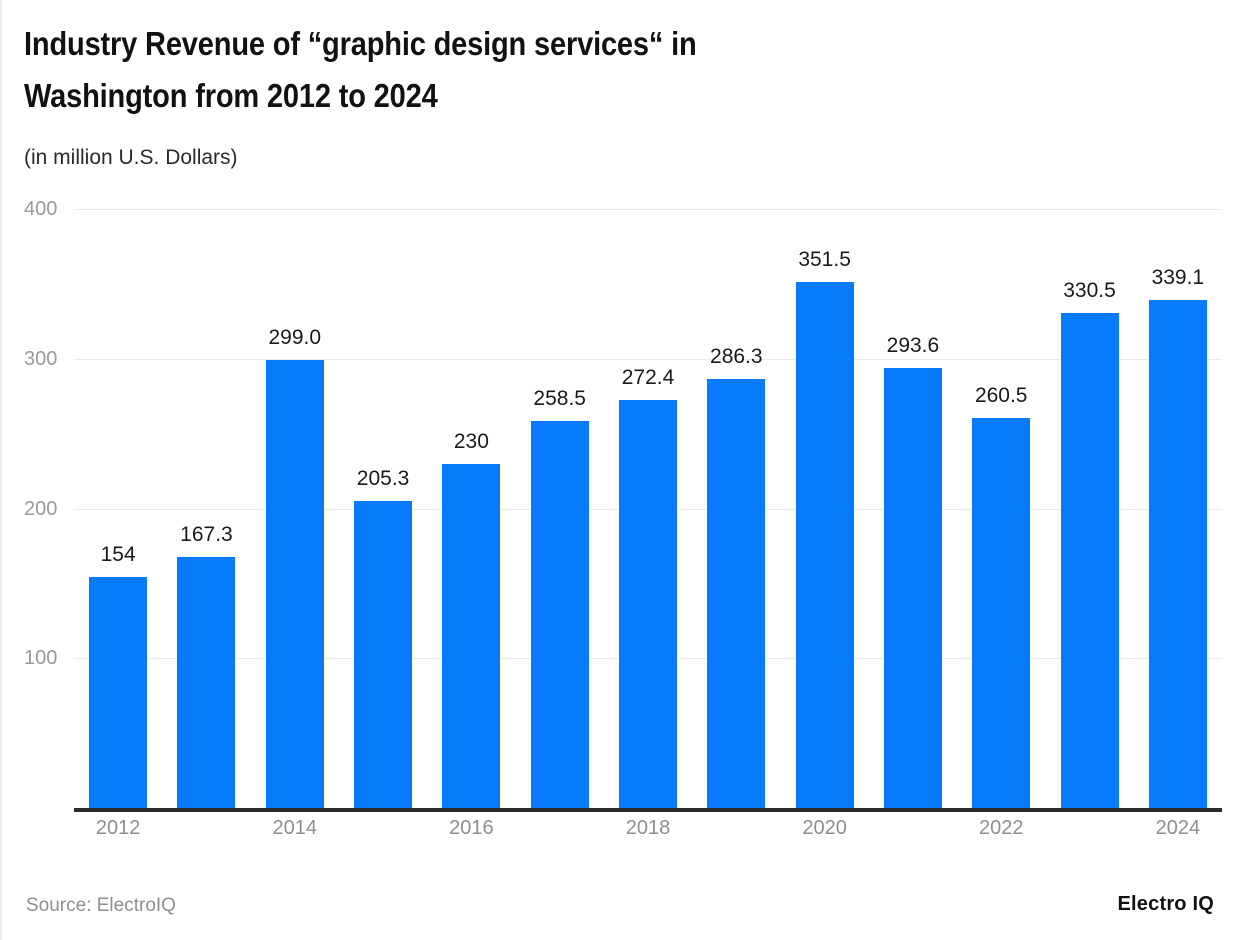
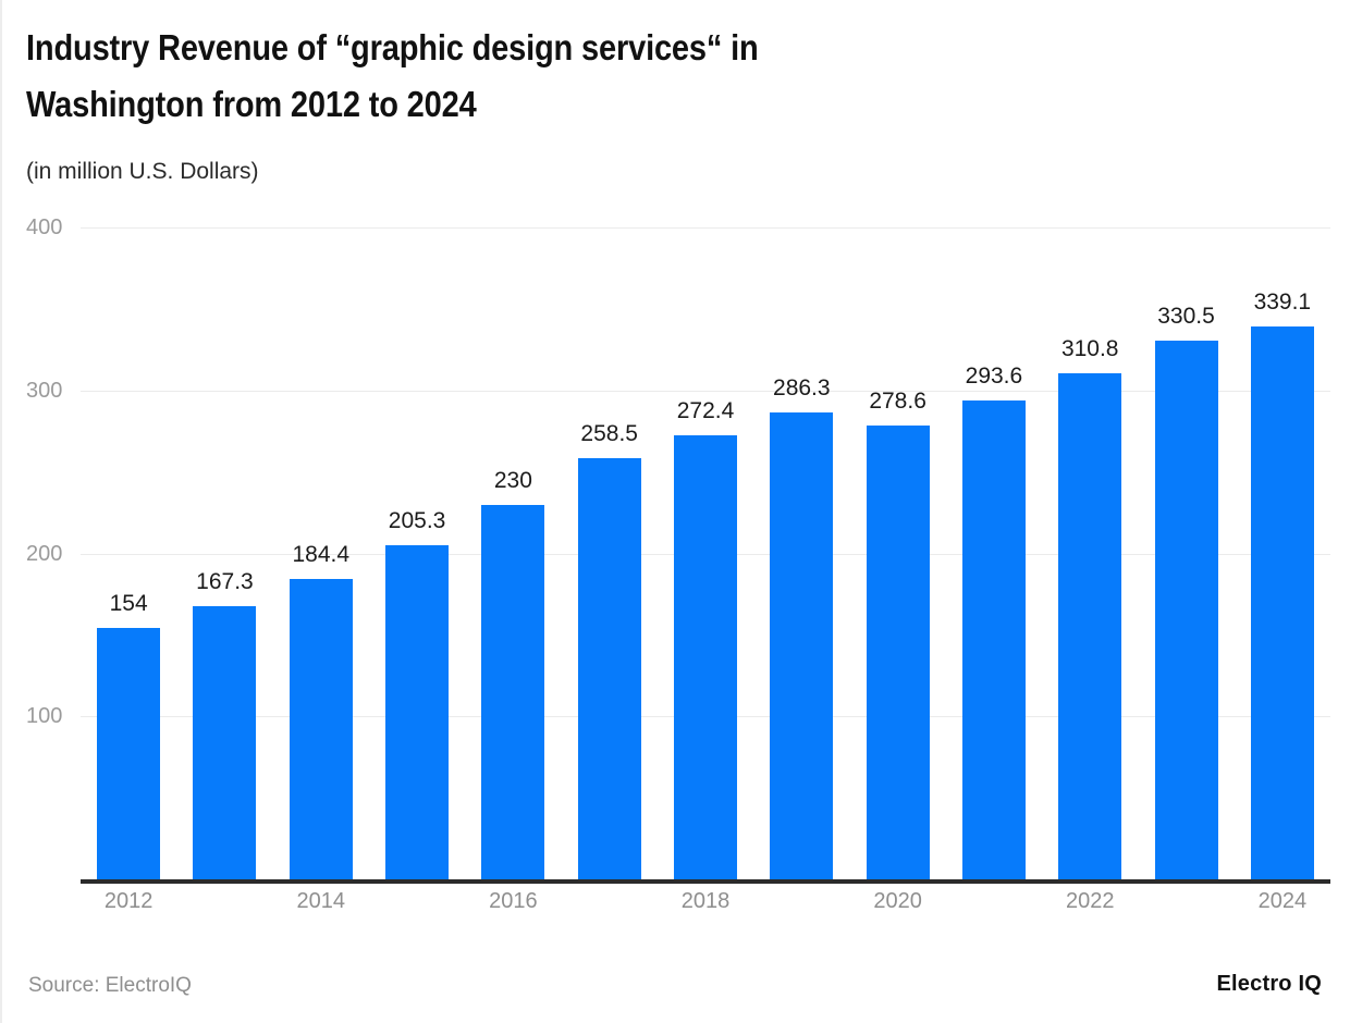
2014: 299.0 -> 184.4
2020: 351.5 -> 278.6
2022: 260.5 -> 310.8
